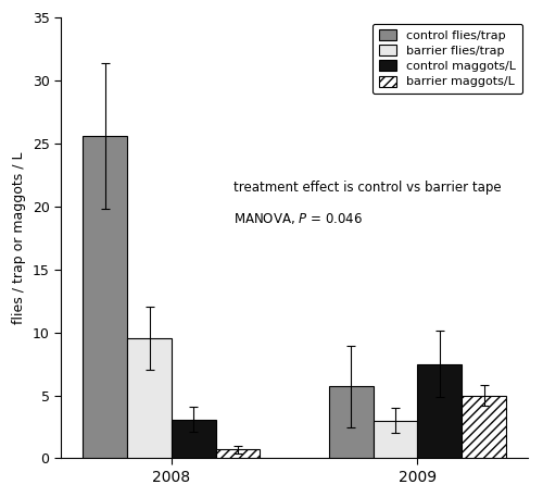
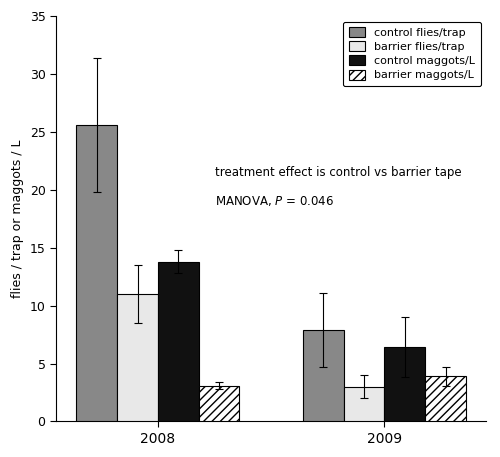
barrier flies/trap/2008: 9.5 -> 11.0
control maggots/L/2008: 3.1 -> 13.8
barrier maggots/L/2008: 0.7 -> 3.1
control flies/trap/2009: 5.7 -> 7.9
control maggots/L/2009: 7.5 -> 6.4
barrier maggots/L/2009: 5.0 -> 3.9
